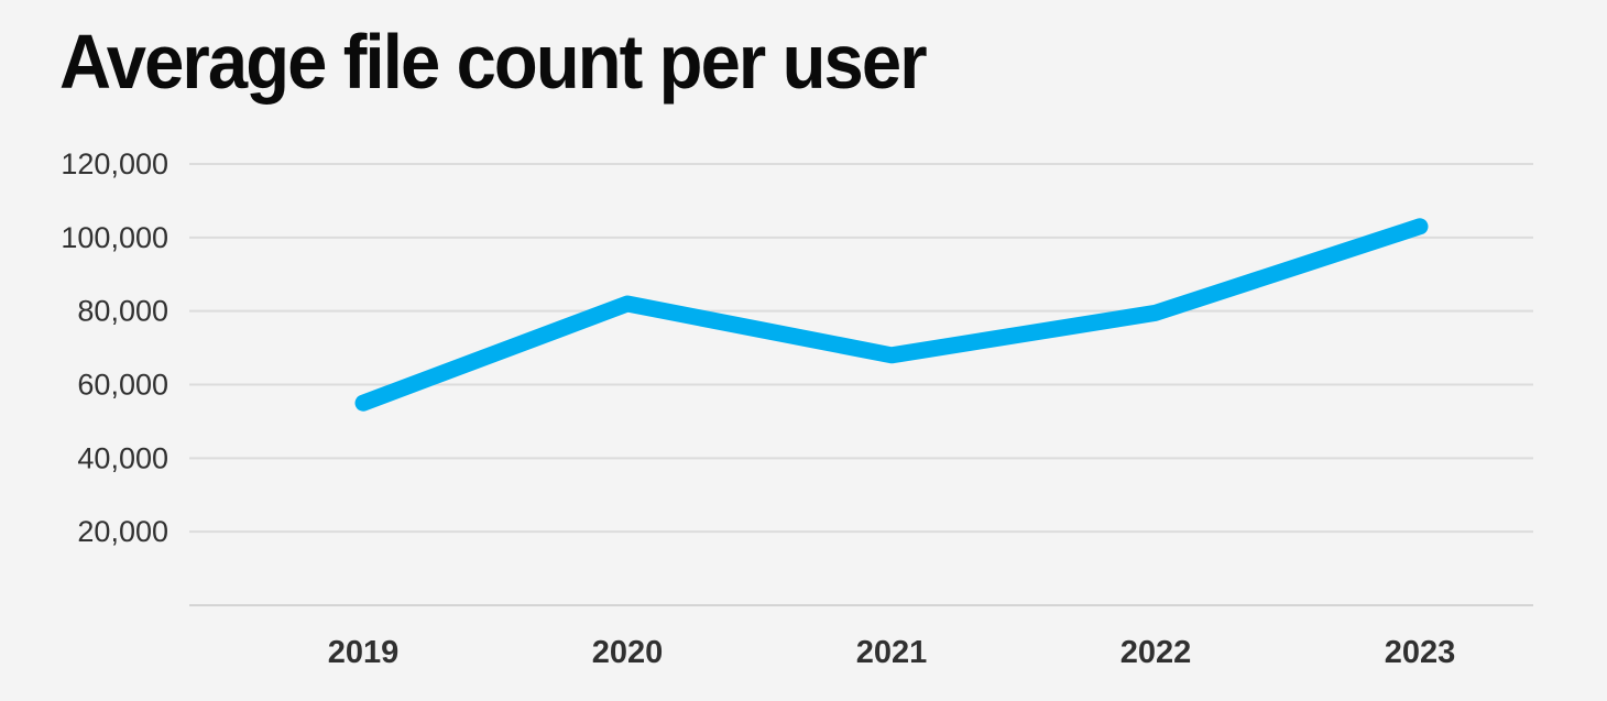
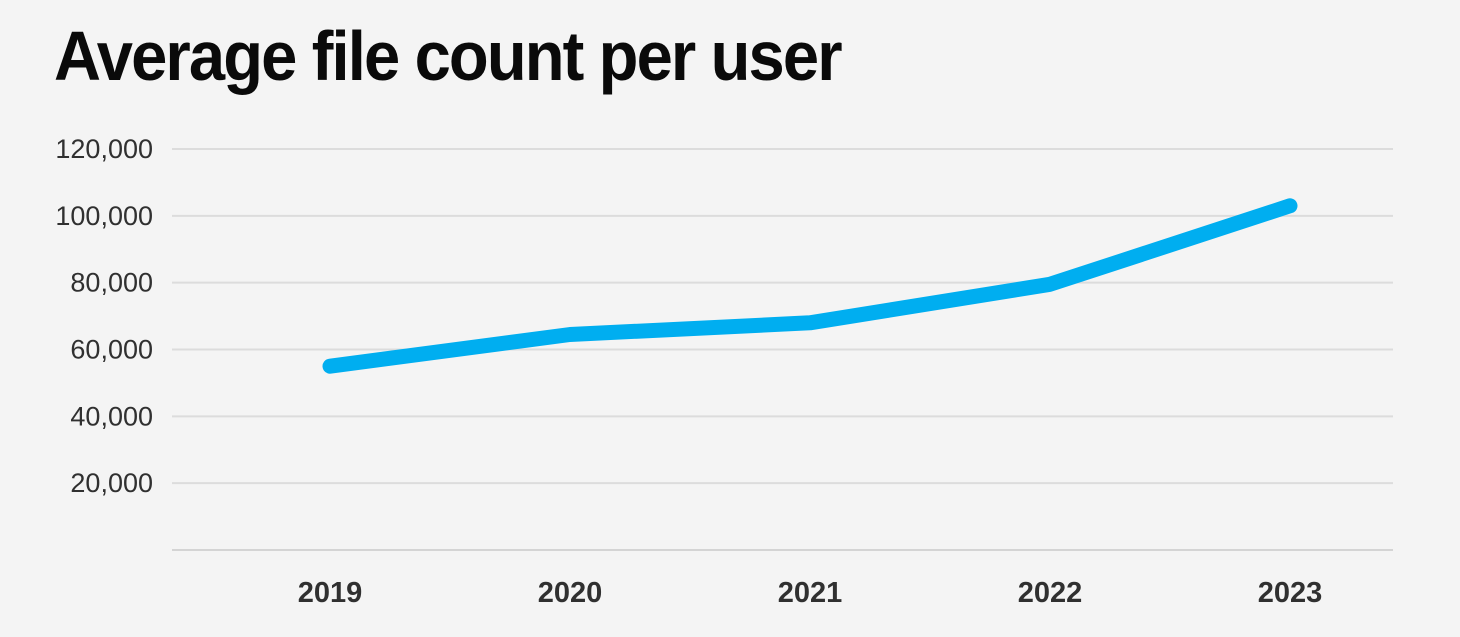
2020: 82000 -> 64000
